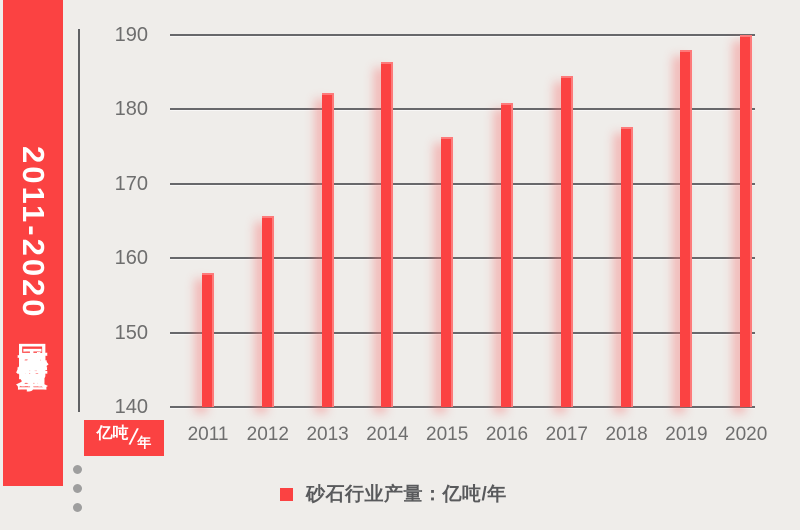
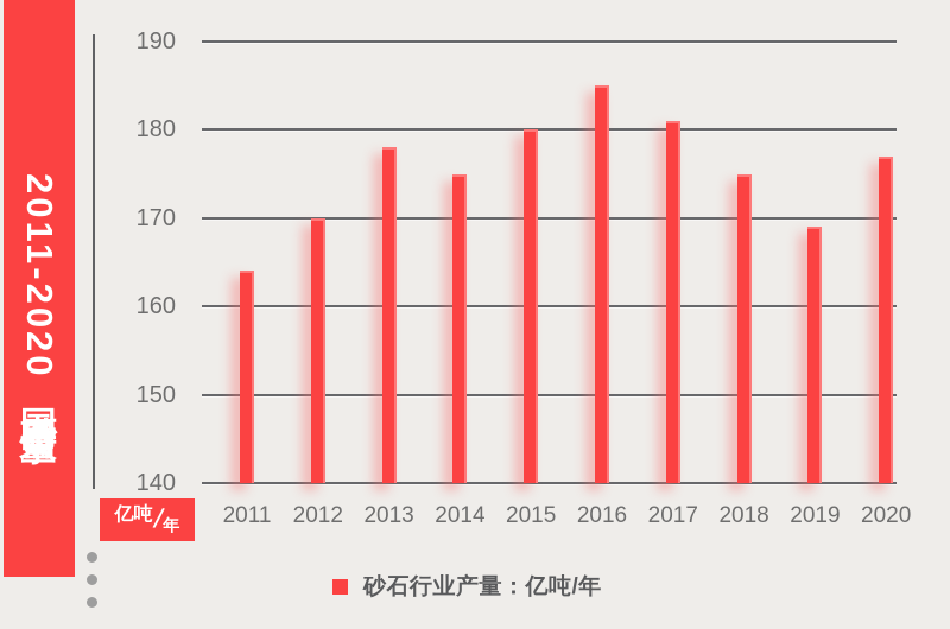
2011: 158 -> 164
2012: 166 -> 170
2013: 182 -> 178
2014: 186 -> 175
2015: 176 -> 180
2016: 181 -> 185
2017: 184 -> 181
2018: 178 -> 175
2019: 188 -> 169
2020: 190 -> 177
